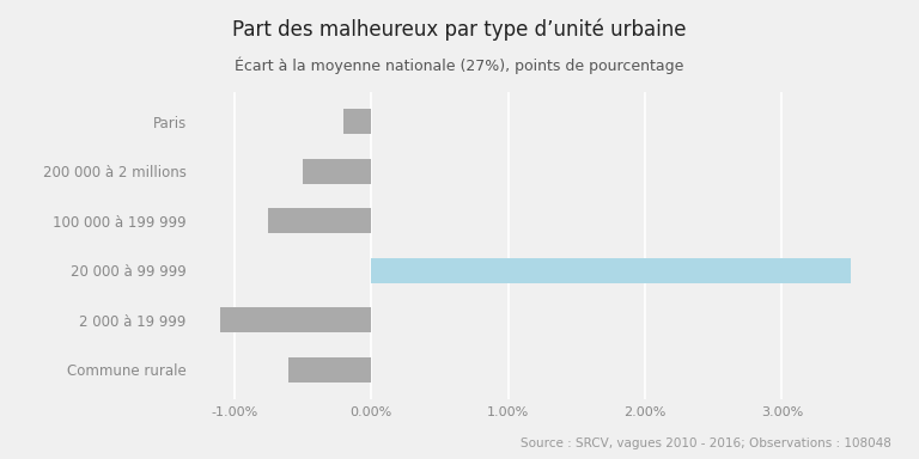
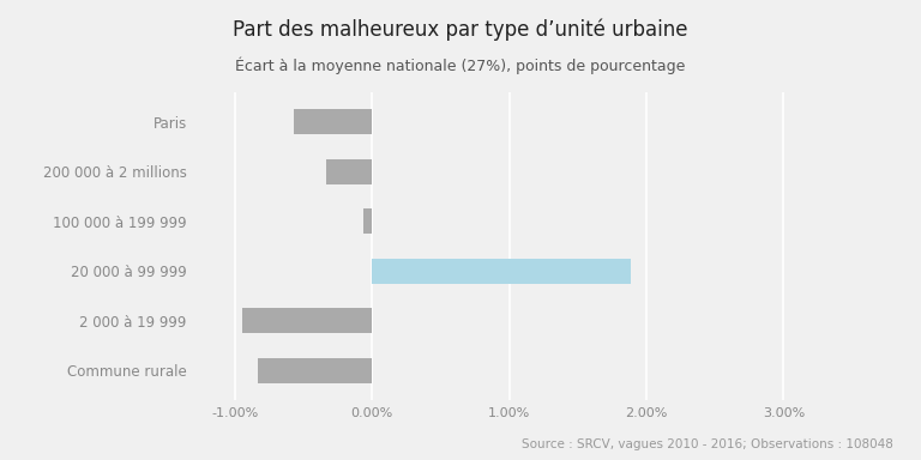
Paris: -0.20% -> -0.57%
200 000 à 2 millions: -0.50% -> -0.33%
100 000 à 199 999: -0.75% -> -0.06%
20 000 à 99 999: 3.50% -> 1.89%
2 000 à 19 999: -1.10% -> -0.94%
Commune rurale: -0.60% -> -0.83%
